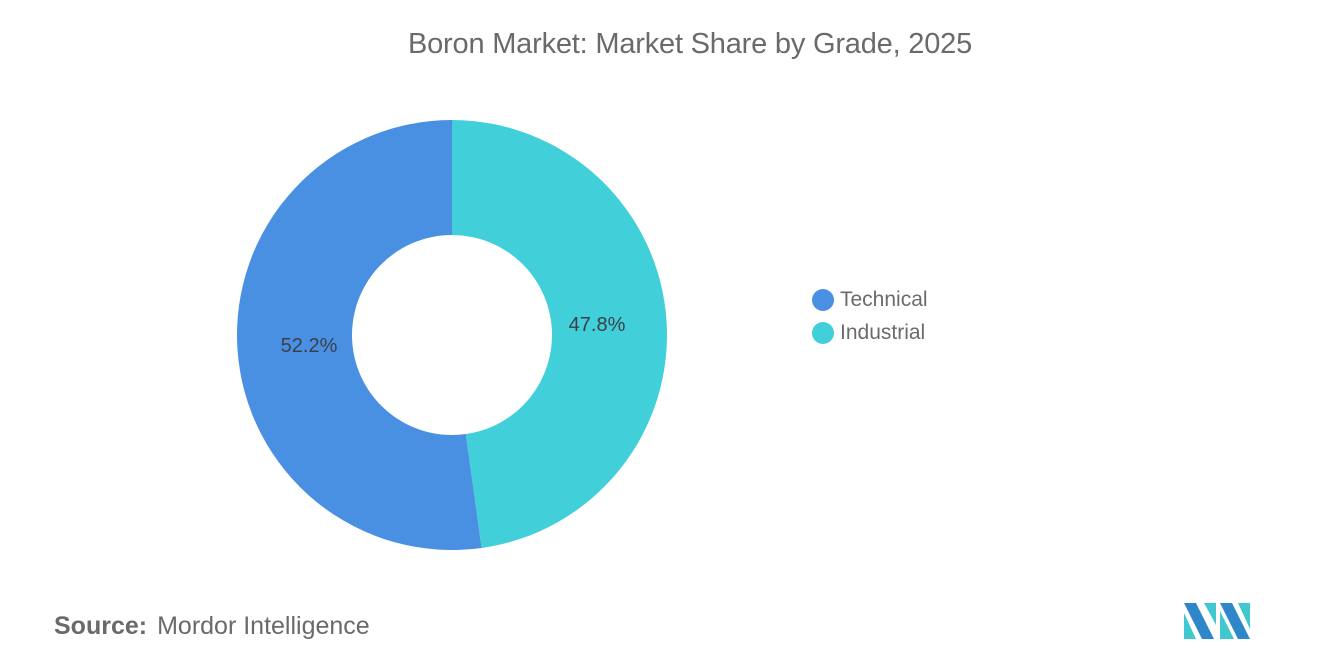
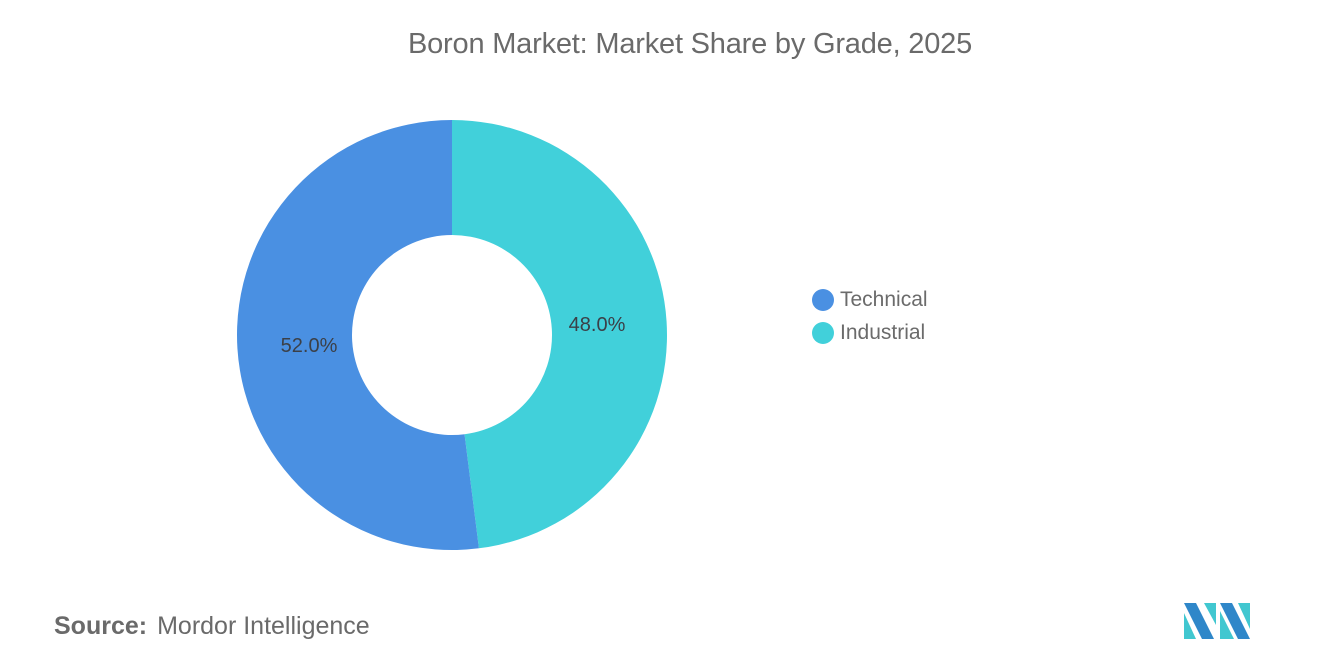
Technical: 52.2% -> 52.0%
Industrial: 47.8% -> 48.0%
